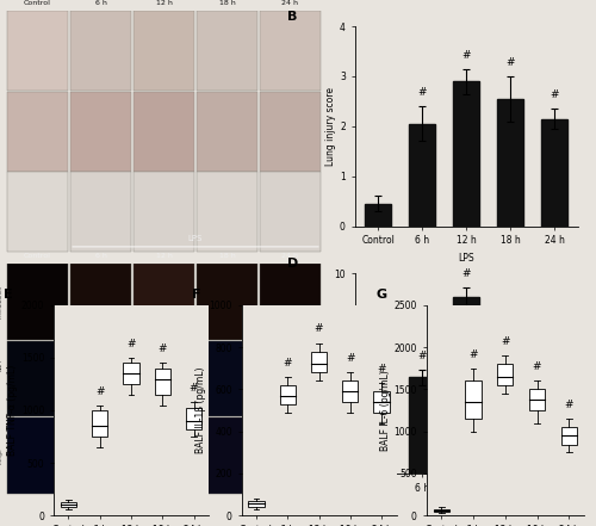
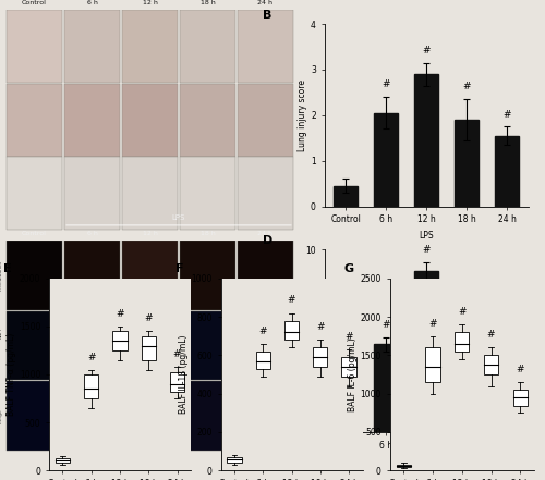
18 h: 2.55 -> 1.90
24 h: 2.15 -> 1.55
